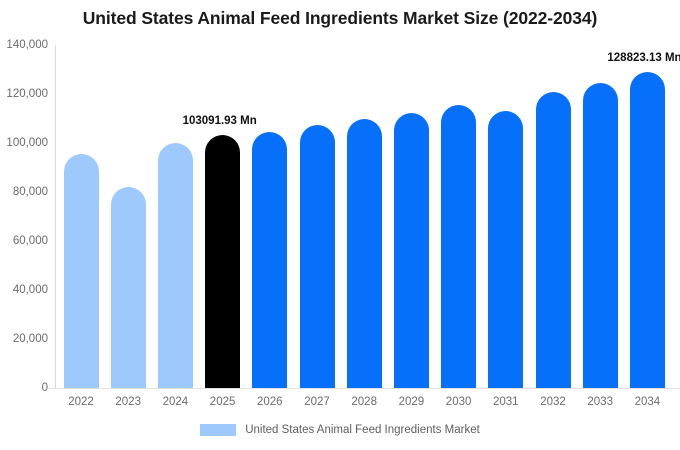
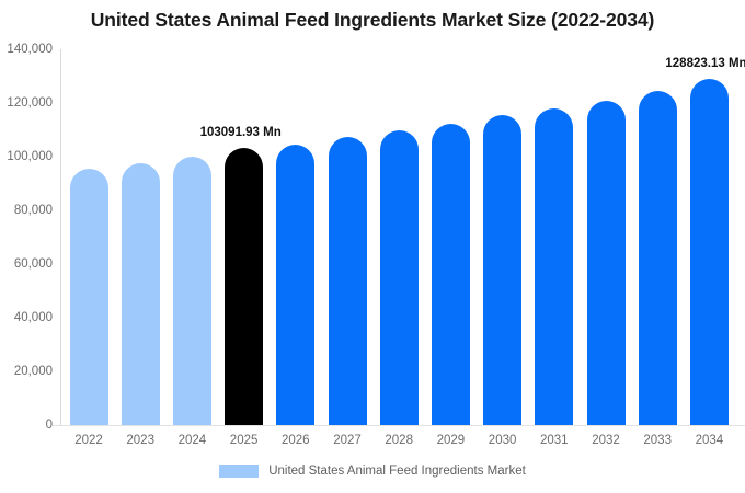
2023: 82000 -> 98000
2031: 113000 -> 118000
